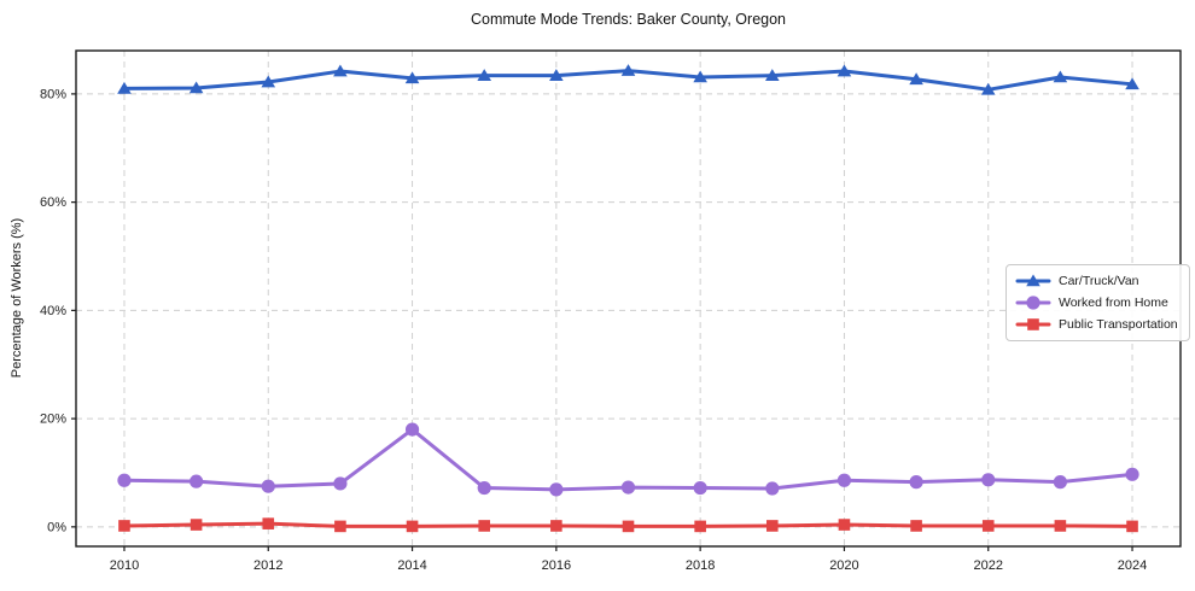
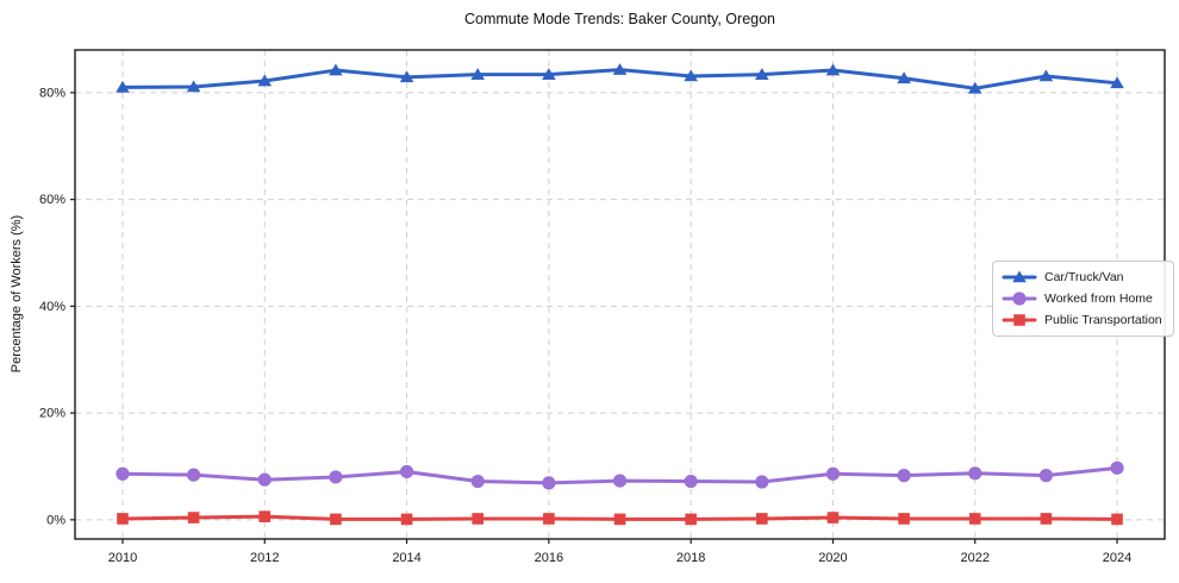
Worked from Home/2014: 18% -> 9%
